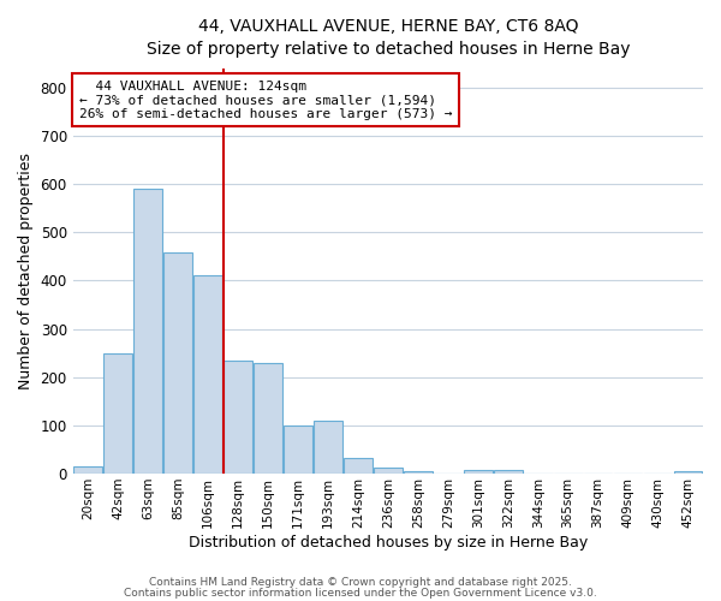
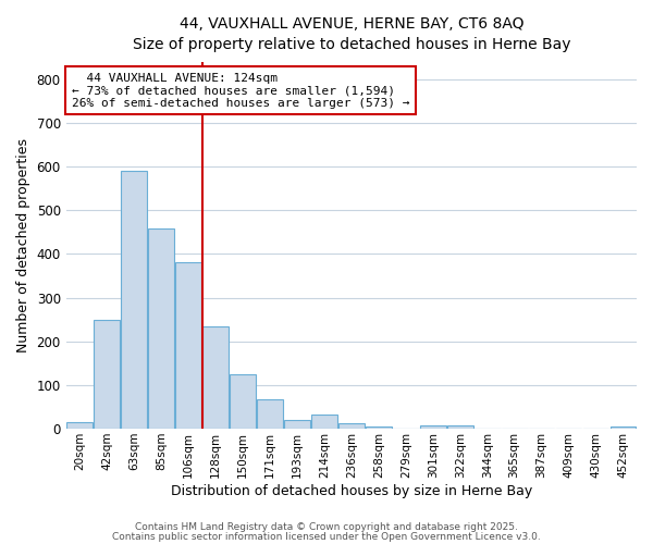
106sqm: 410 -> 380
150sqm: 230 -> 125
171sqm: 100 -> 68
193sqm: 110 -> 20
